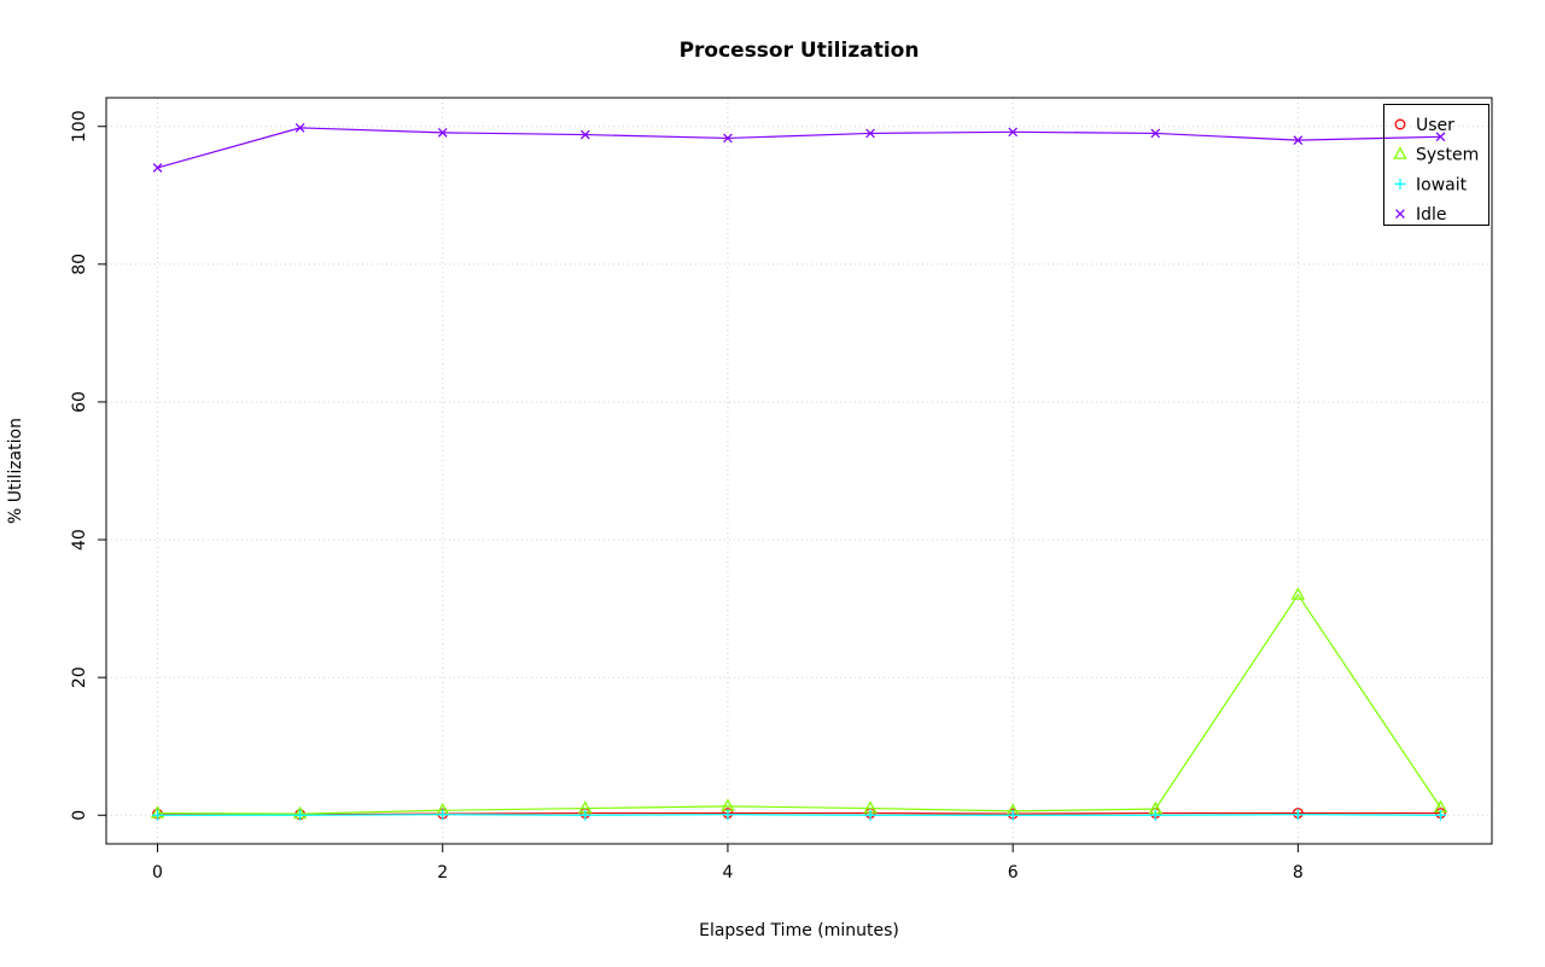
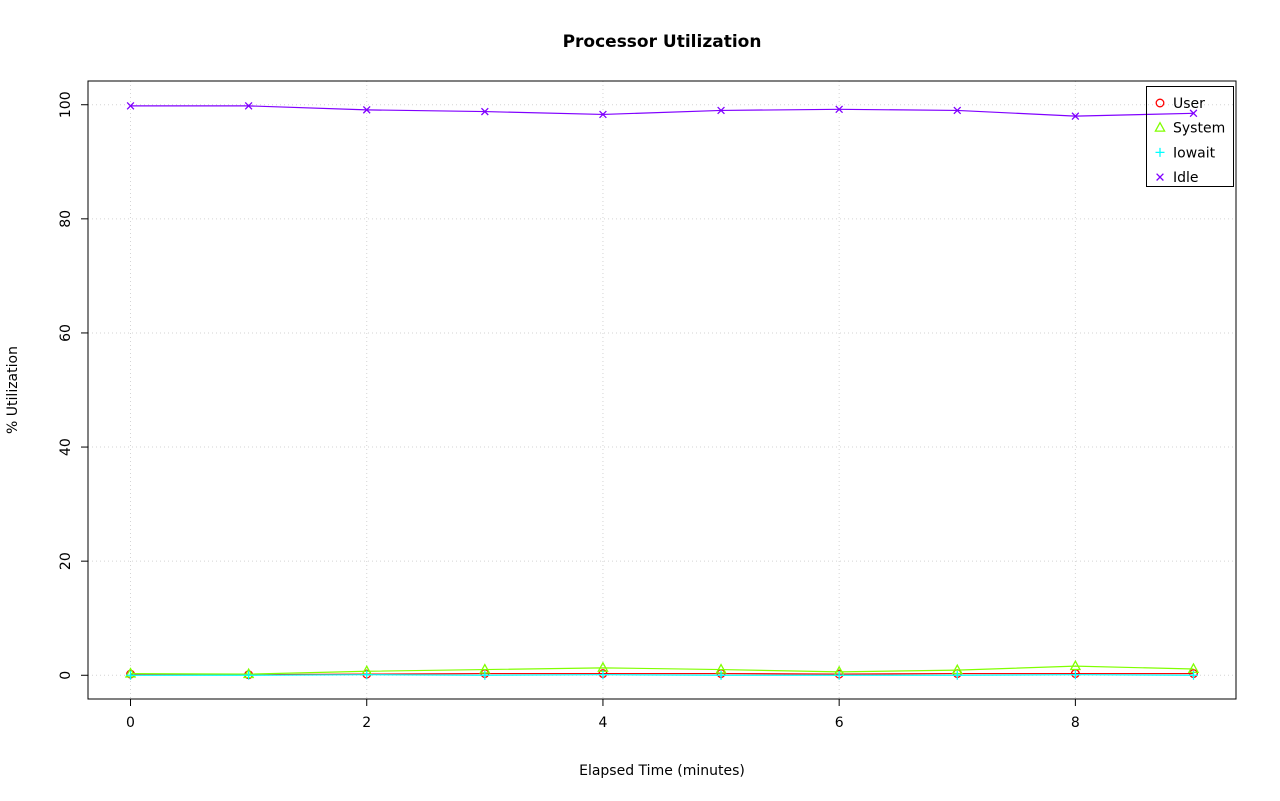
Idle/0: 94 -> 100
System/8: 32 -> 2
